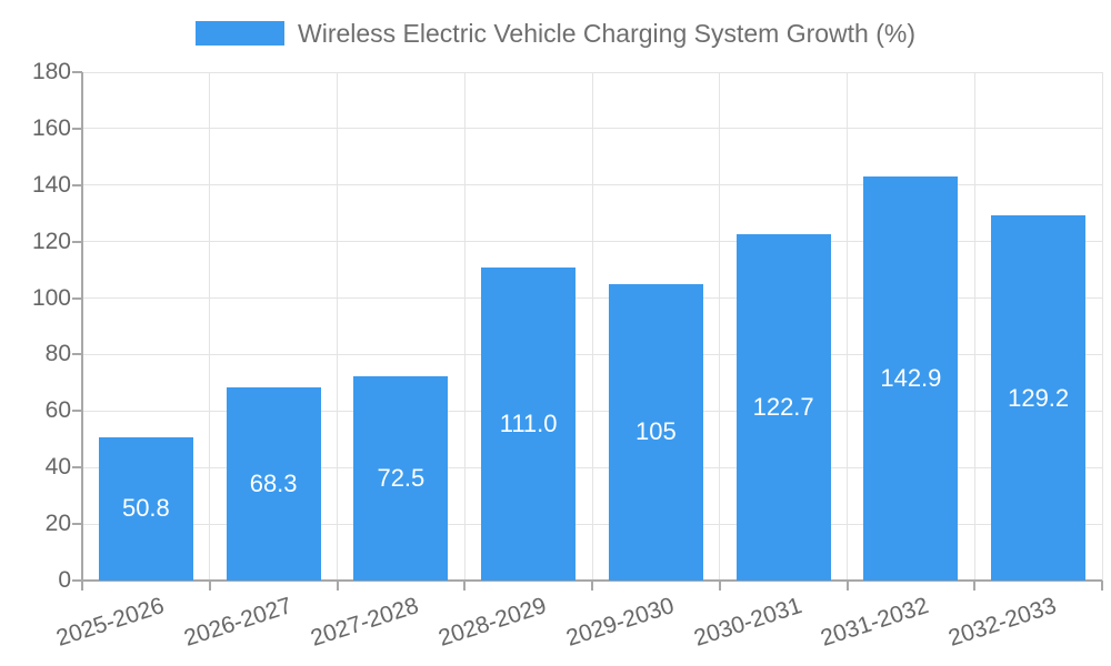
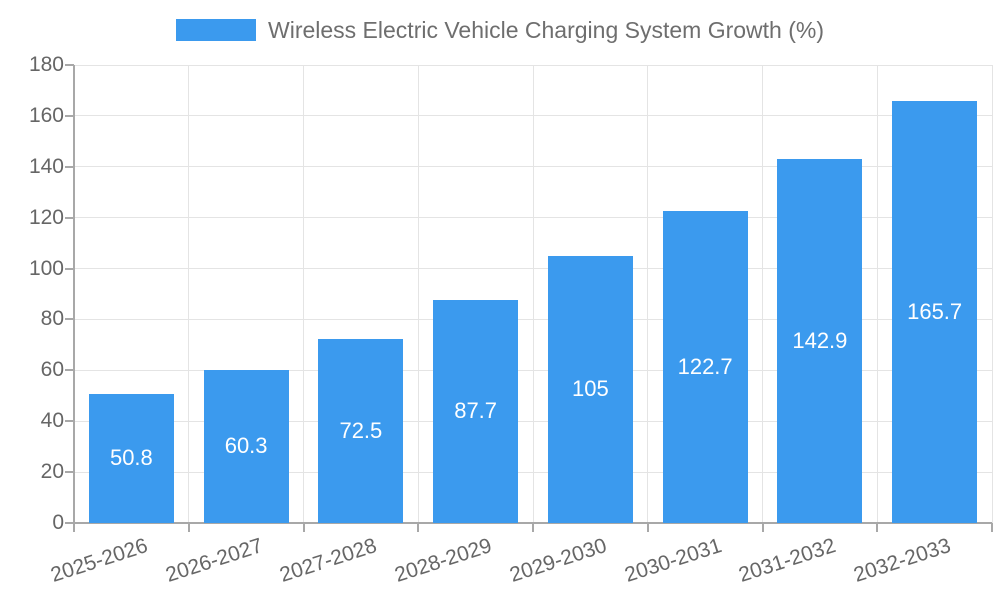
2026-2027: 68.3 -> 60.3
2028-2029: 111.0 -> 87.7
2032-2033: 129.2 -> 165.7
